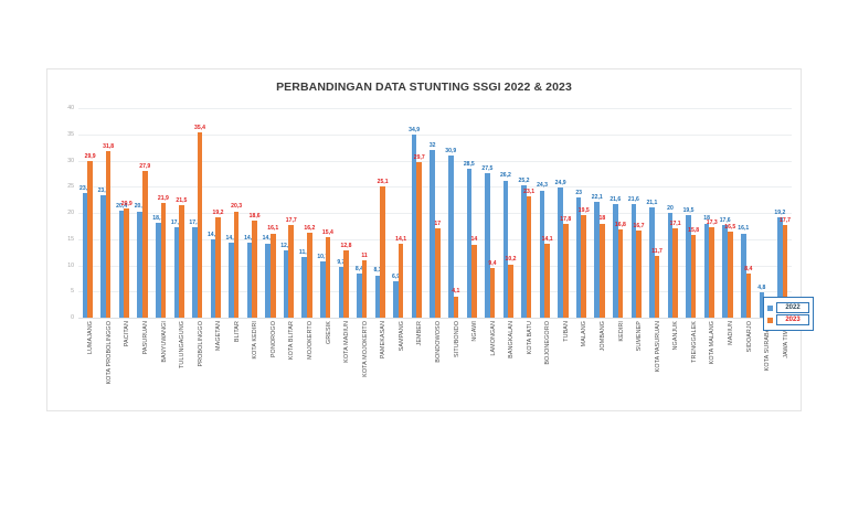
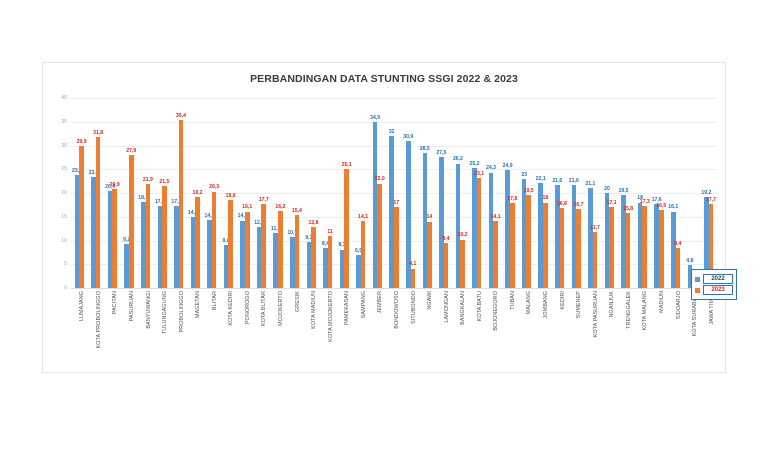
2022/PASURUAN: 20,3 -> 9,2
2022/KOTA KEDIRI: 14,3 -> 9,0
2023/JEMBER: 29,7 -> 22,0
